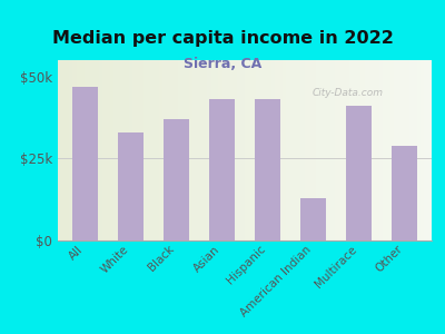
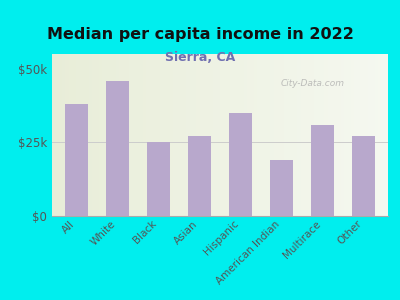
All: $47k -> $38k
White: $33k -> $46k
Black: $37k -> $25k
Asian: $43k -> $27k
Hispanic: $43k -> $35k
American Indian: $13k -> $19k
Multirace: $41k -> $31k
Other: $29k -> $27k
